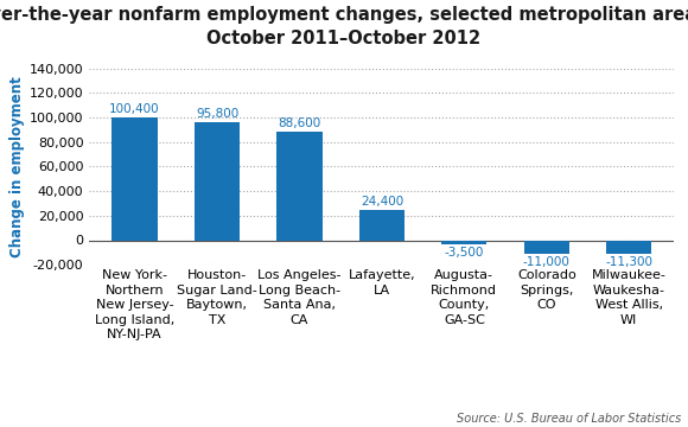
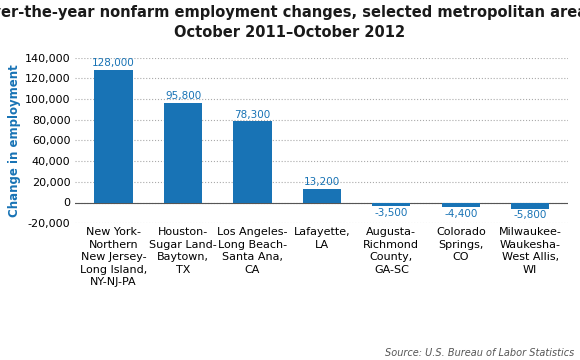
New York- Northern New Jersey- Long Island, NY-NJ-PA: 100,400 -> 128,000
Los Angeles- Long Beach- Santa Ana, CA: 88,600 -> 78,300
Lafayette, LA: 24,400 -> 13,200
Colorado Springs, CO: -11,000 -> -4,400
Milwaukee- Waukesha- West Allis, WI: -11,300 -> -5,800
